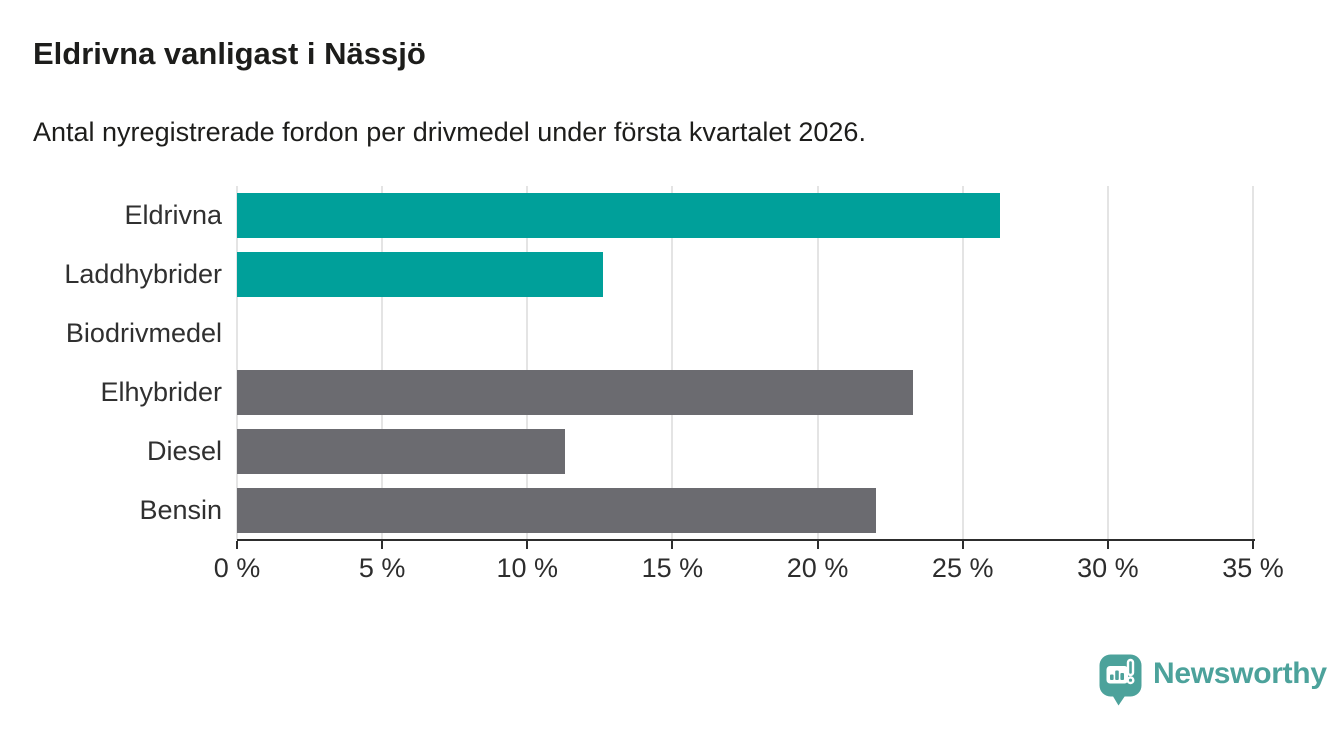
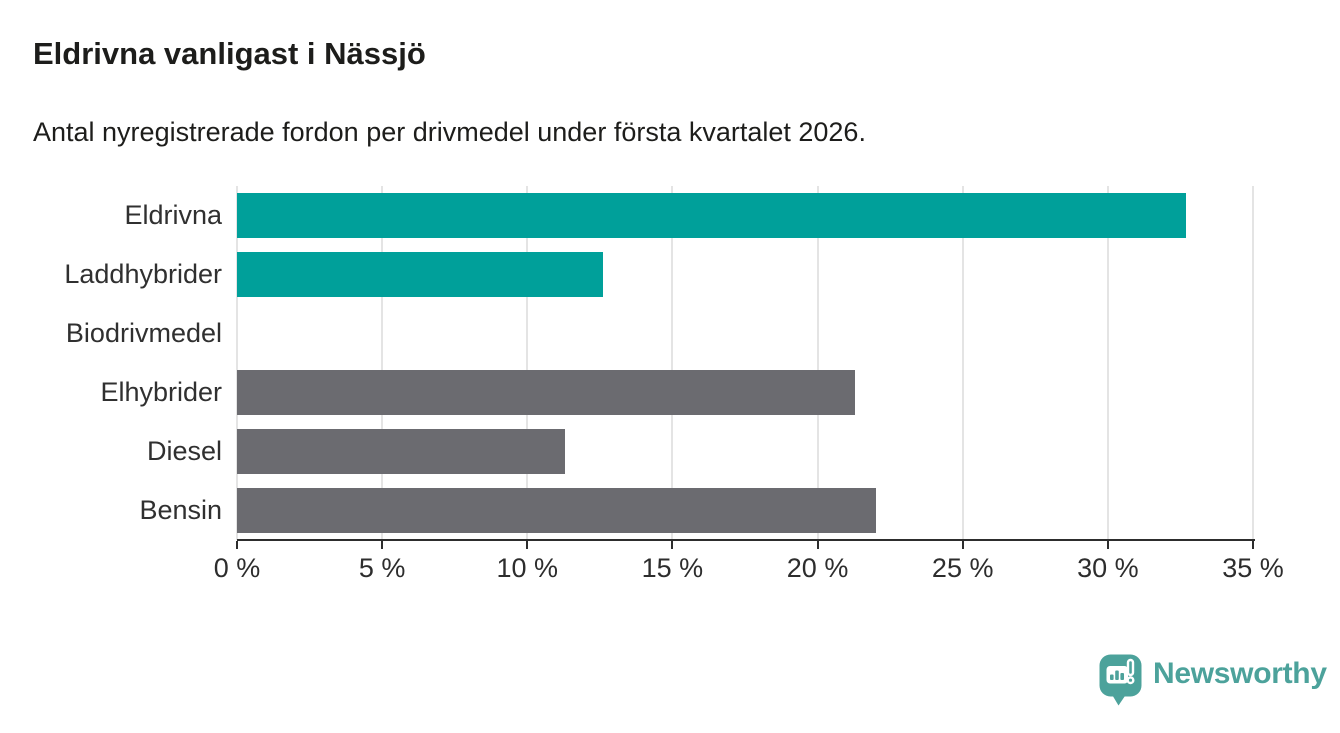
Eldrivna: 26.3% -> 32.7%
Elhybrider: 23.3% -> 21.3%
